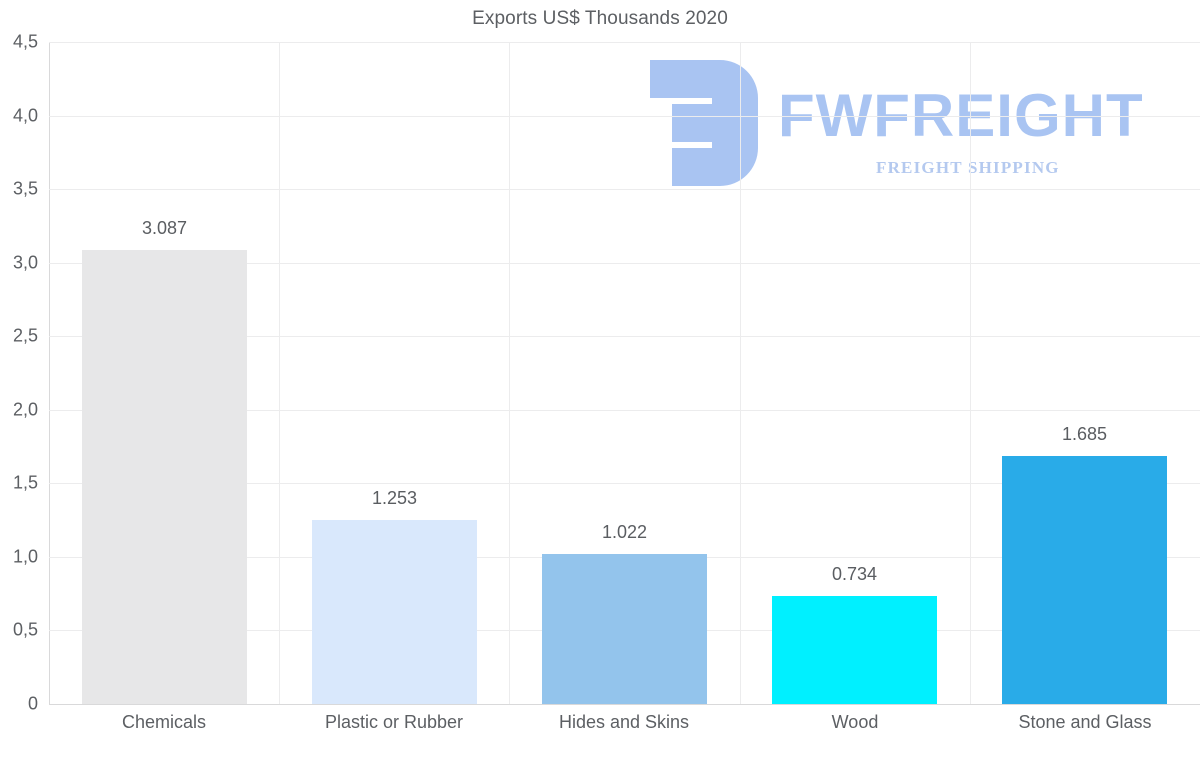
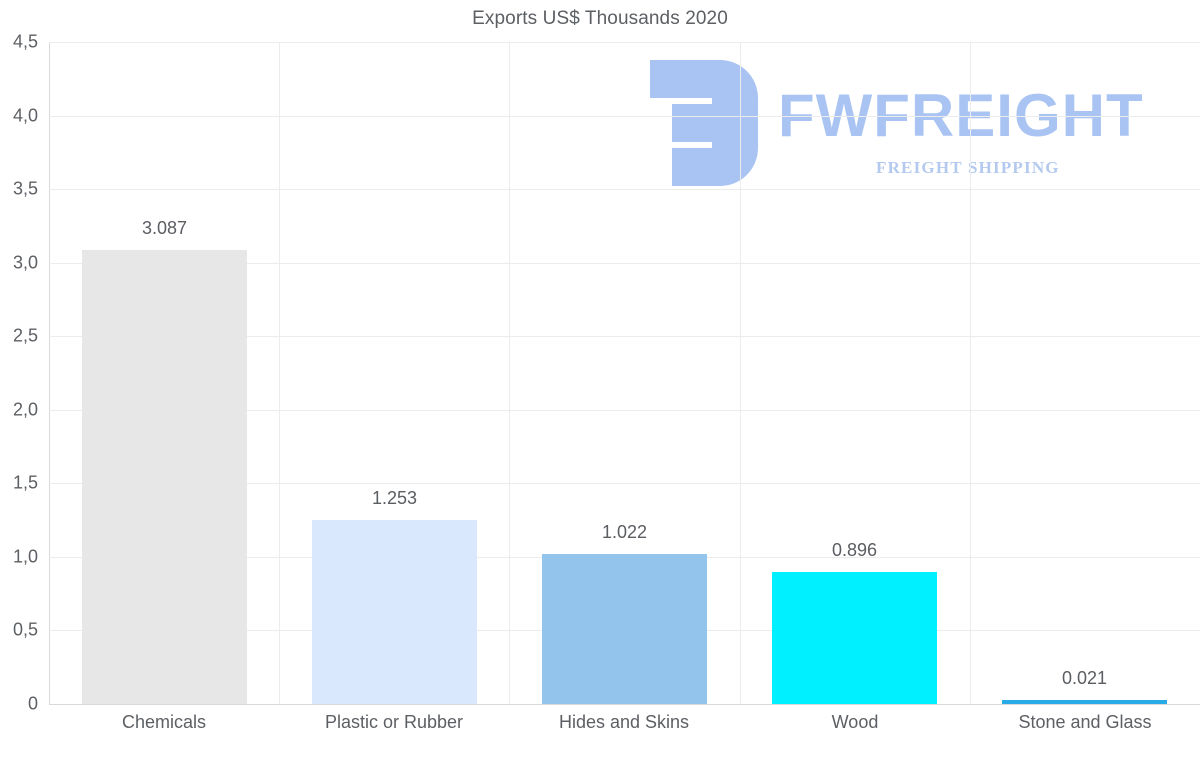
Wood: 0.734 -> 0.896
Stone and Glass: 1.685 -> 0.021
